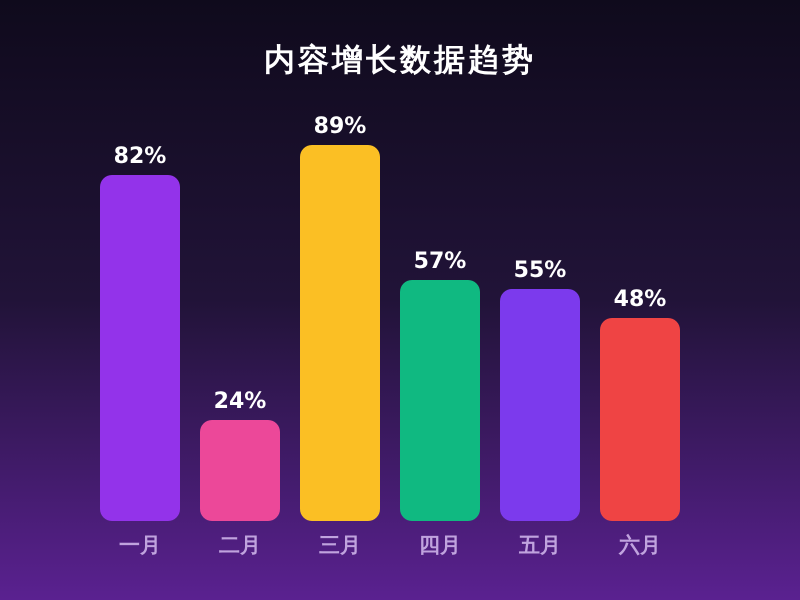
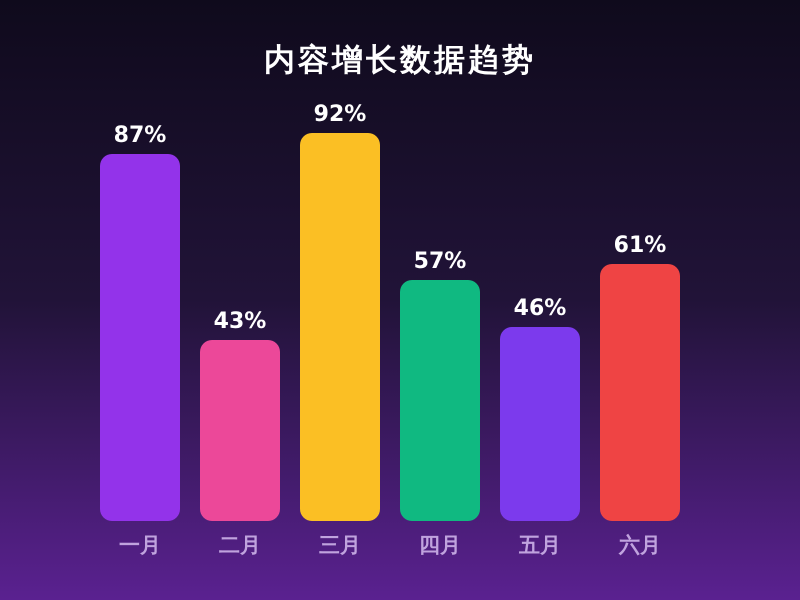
一月: 82% -> 87%
二月: 24% -> 43%
三月: 89% -> 92%
五月: 55% -> 46%
六月: 48% -> 61%
